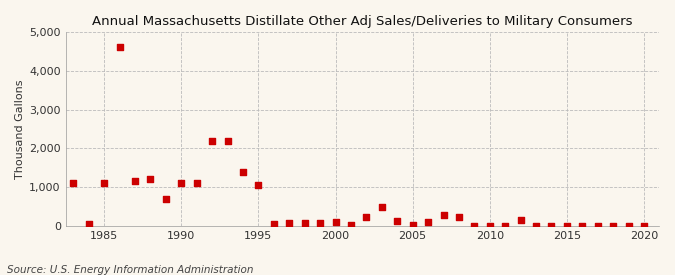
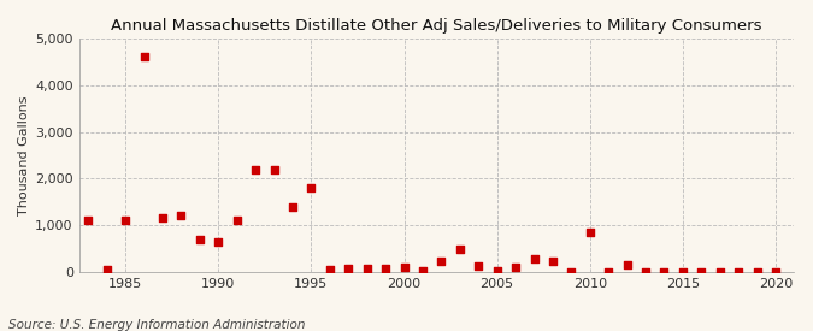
1990: 1,100 -> 650
1995: 1,050 -> 1,800
2010: 10 -> 850
